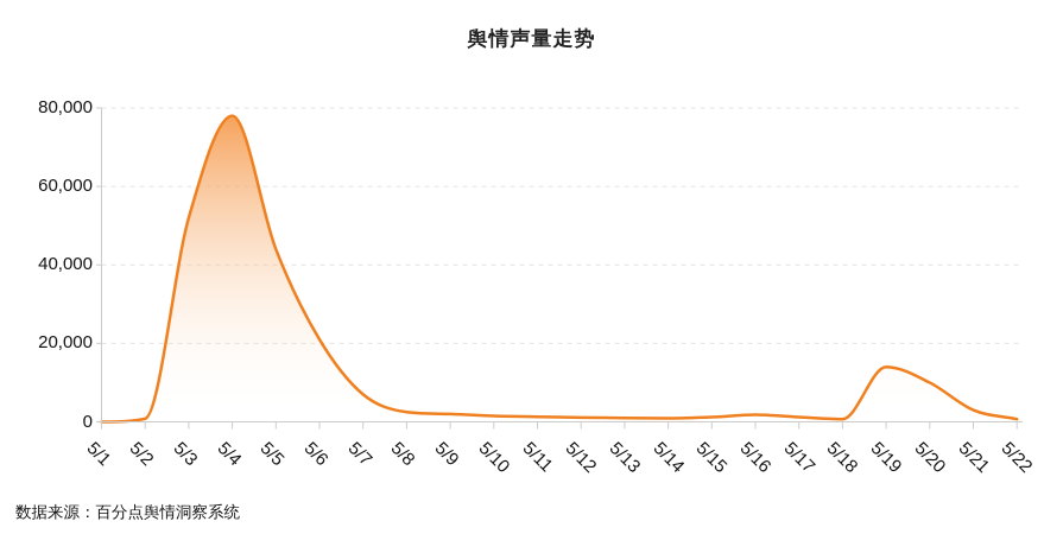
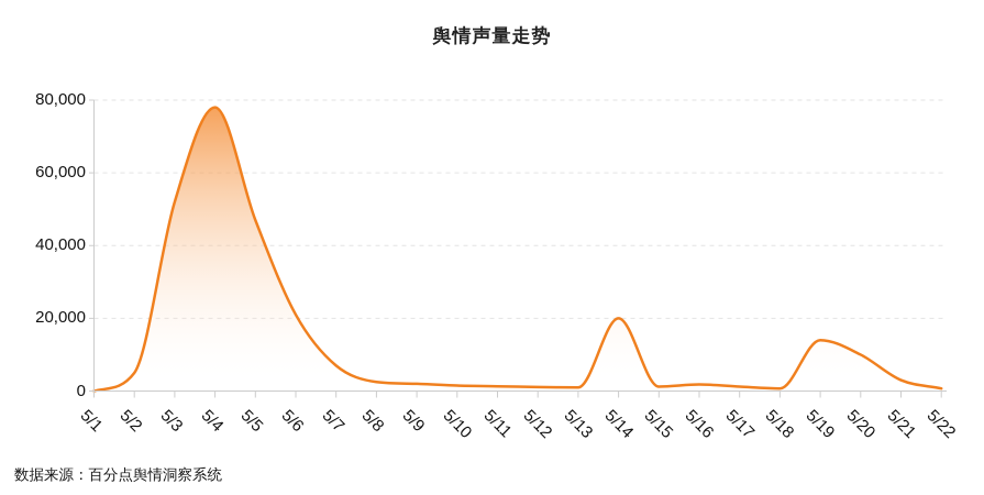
5/2: 1000 -> 5000
5/5: 44000 -> 47000
5/14: 1000 -> 20000
